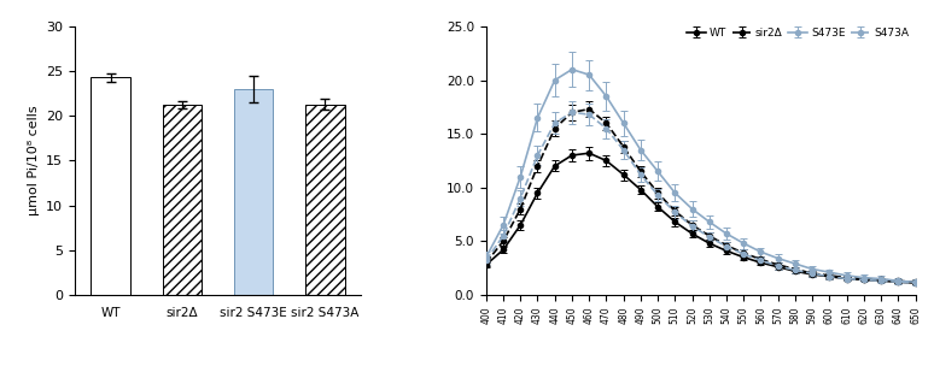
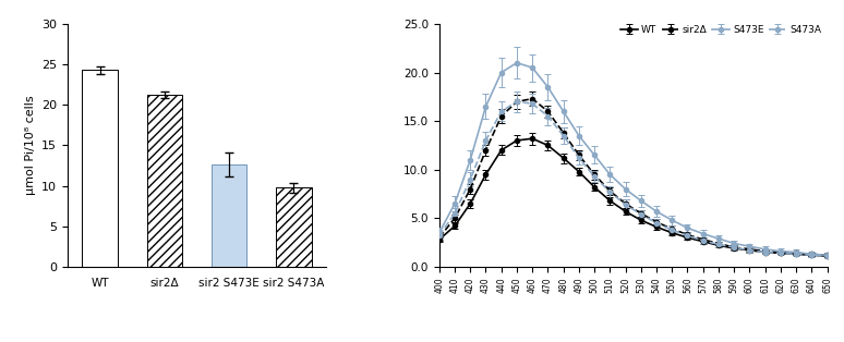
sir2 S473E: 23.0 -> 12.6
sir2 S473A: 21.3 -> 9.8
